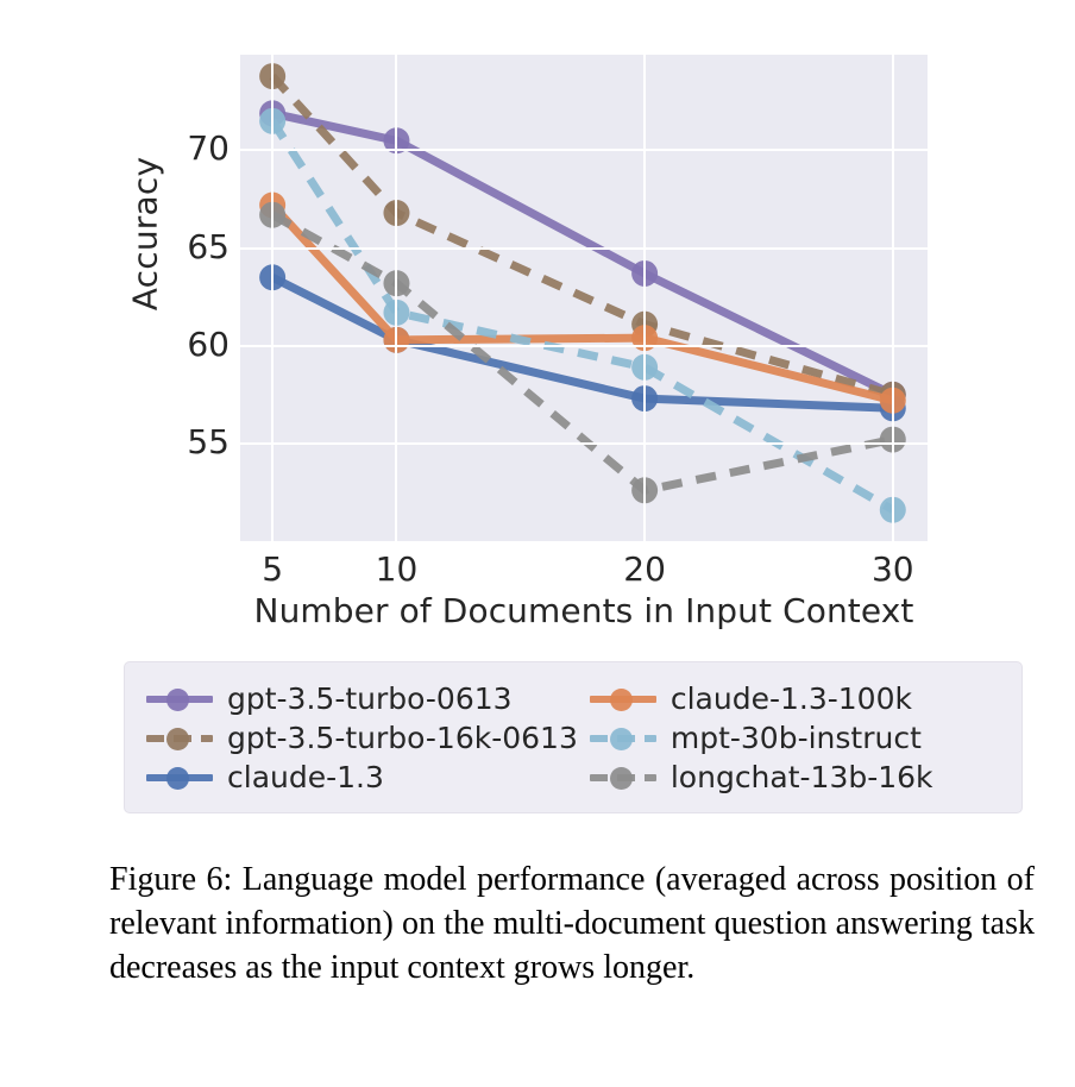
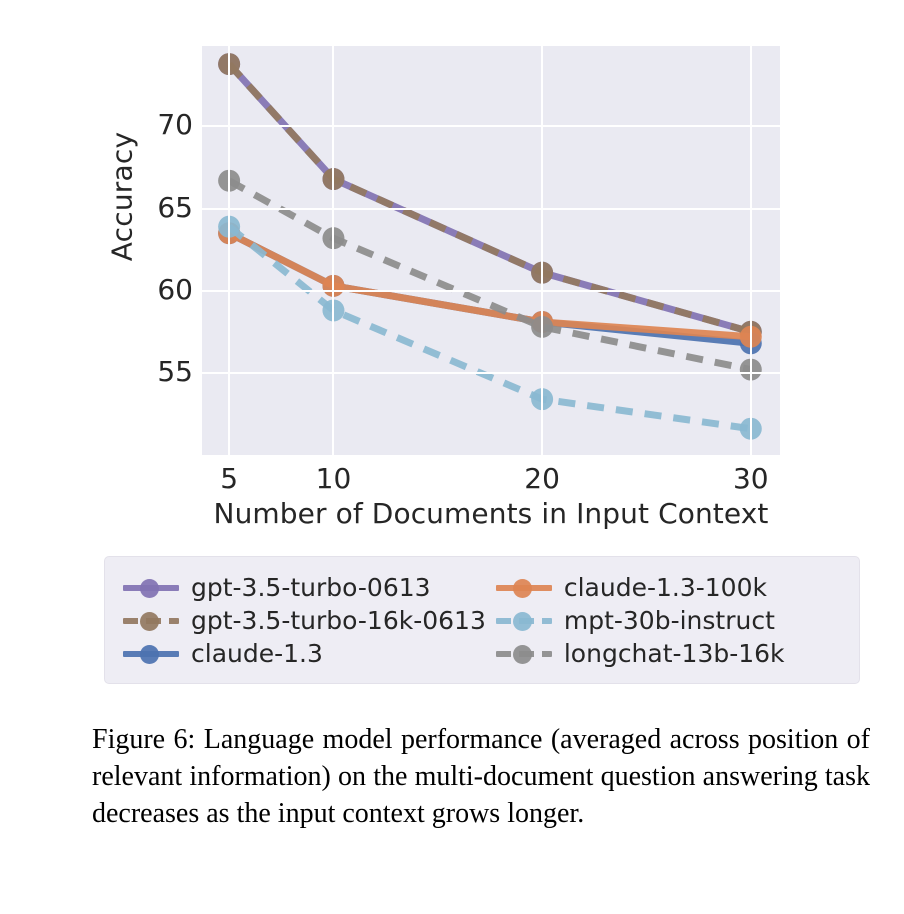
gpt-3.5-turbo-0613/5: 71.9 -> 73.8
claude-1.3-100k/5: 67.2 -> 63.5
mpt-30b-instruct/5: 71.5 -> 63.9
gpt-3.5-turbo-0613/10: 70.5 -> 66.8
mpt-30b-instruct/10: 61.7 -> 58.8
gpt-3.5-turbo-0613/20: 63.7 -> 61.1
claude-1.3/20: 57.3 -> 58.1
claude-1.3-100k/20: 60.4 -> 58.1
mpt-30b-instruct/20: 58.9 -> 53.4
longchat-13b-16k/20: 52.6 -> 57.8
